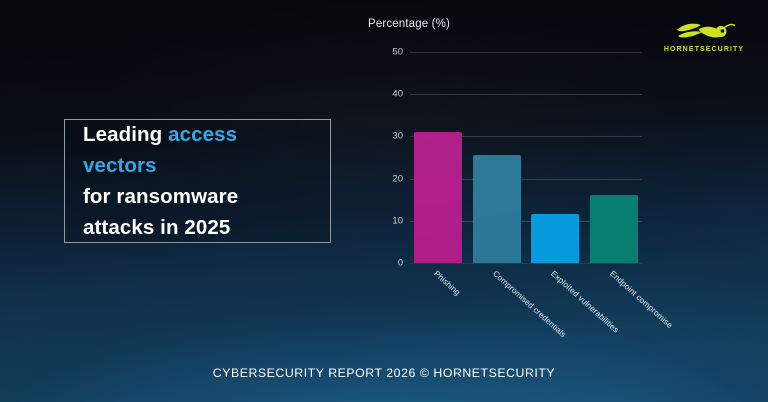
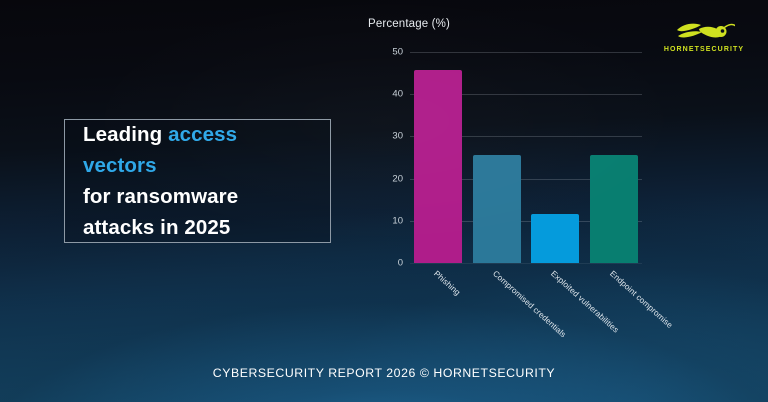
Phishing: 31 -> 46
Endpoint compromise: 16 -> 26
